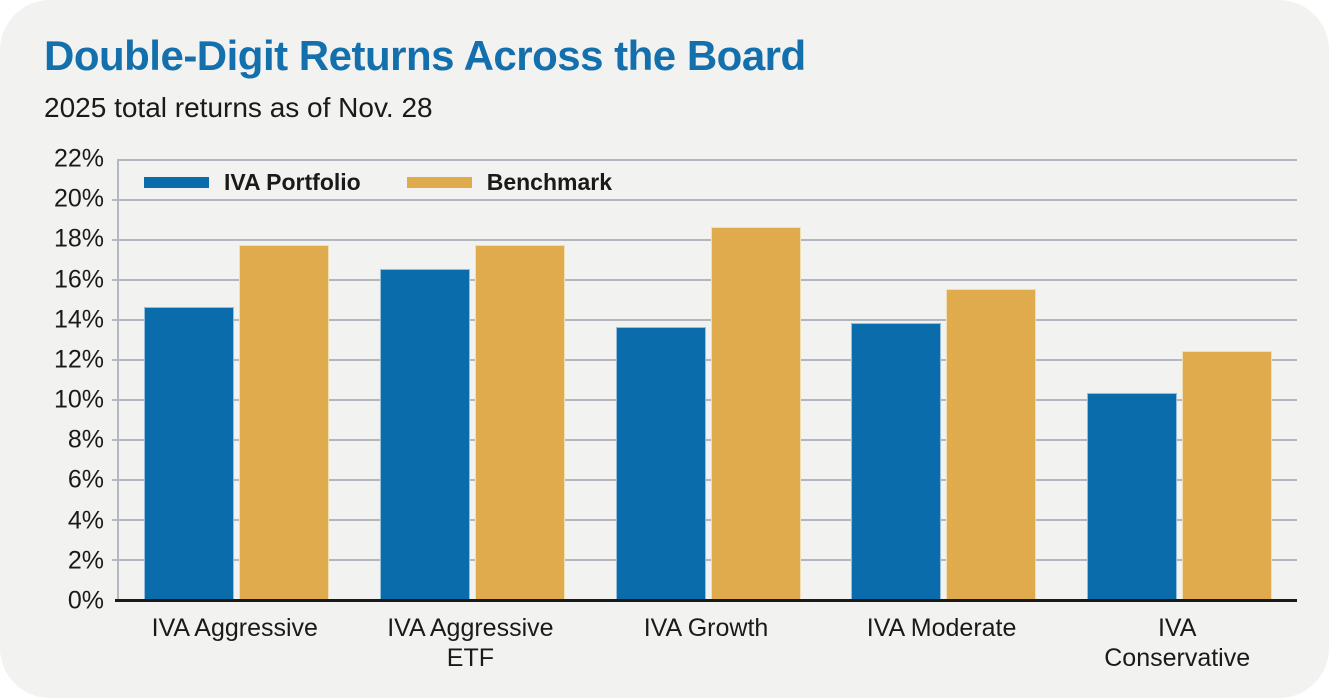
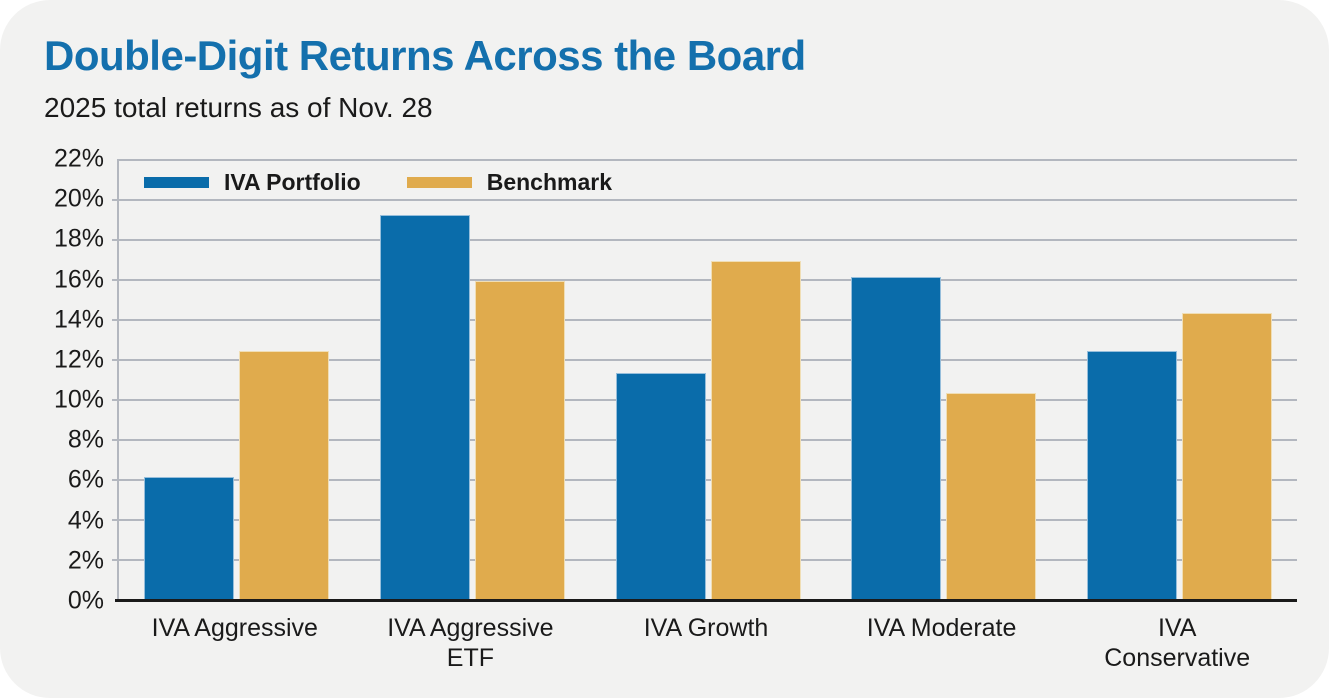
IVA Portfolio/IVA Aggressive: 14.7% -> 6.2%
Benchmark/IVA Aggressive: 17.8% -> 12.5%
IVA Portfolio/IVA Aggressive ETF: 16.6% -> 19.3%
Benchmark/IVA Aggressive ETF: 17.8% -> 16.0%
IVA Portfolio/IVA Growth: 13.7% -> 11.4%
Benchmark/IVA Growth: 18.7% -> 17.0%
IVA Portfolio/IVA Moderate: 13.9% -> 16.2%
Benchmark/IVA Moderate: 15.6% -> 10.4%
IVA Portfolio/IVA Conservative: 10.4% -> 12.5%
Benchmark/IVA Conservative: 12.5% -> 14.4%
